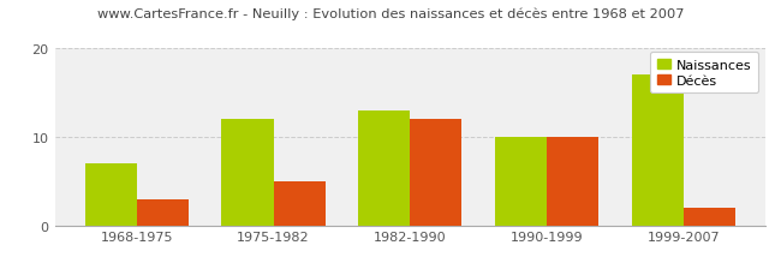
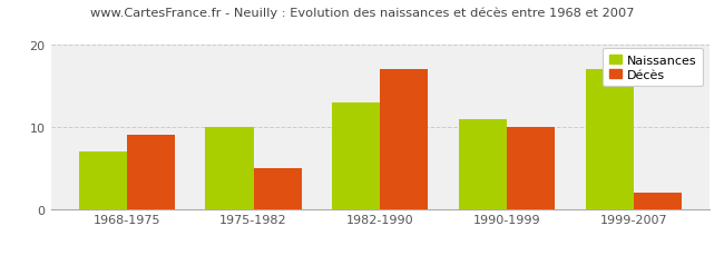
Décès/1968-1975: 3 -> 9
Naissances/1975-1982: 12 -> 10
Décès/1982-1990: 12 -> 17
Naissances/1990-1999: 10 -> 11
